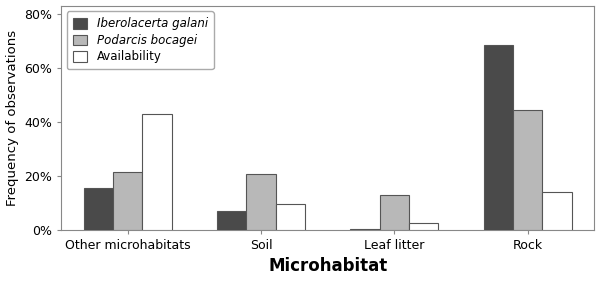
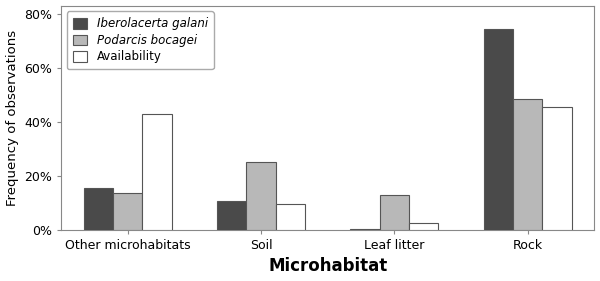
Podarcis bocagei/Other microhabitats: 21.5% -> 13.5%
Iberolacerta galani/Soil: 7.0% -> 10.5%
Podarcis bocagei/Soil: 20.5% -> 25.0%
Iberolacerta galani/Rock: 68.5% -> 74.5%
Podarcis bocagei/Rock: 44.5% -> 48.5%
Availability/Rock: 14.0% -> 45.5%
